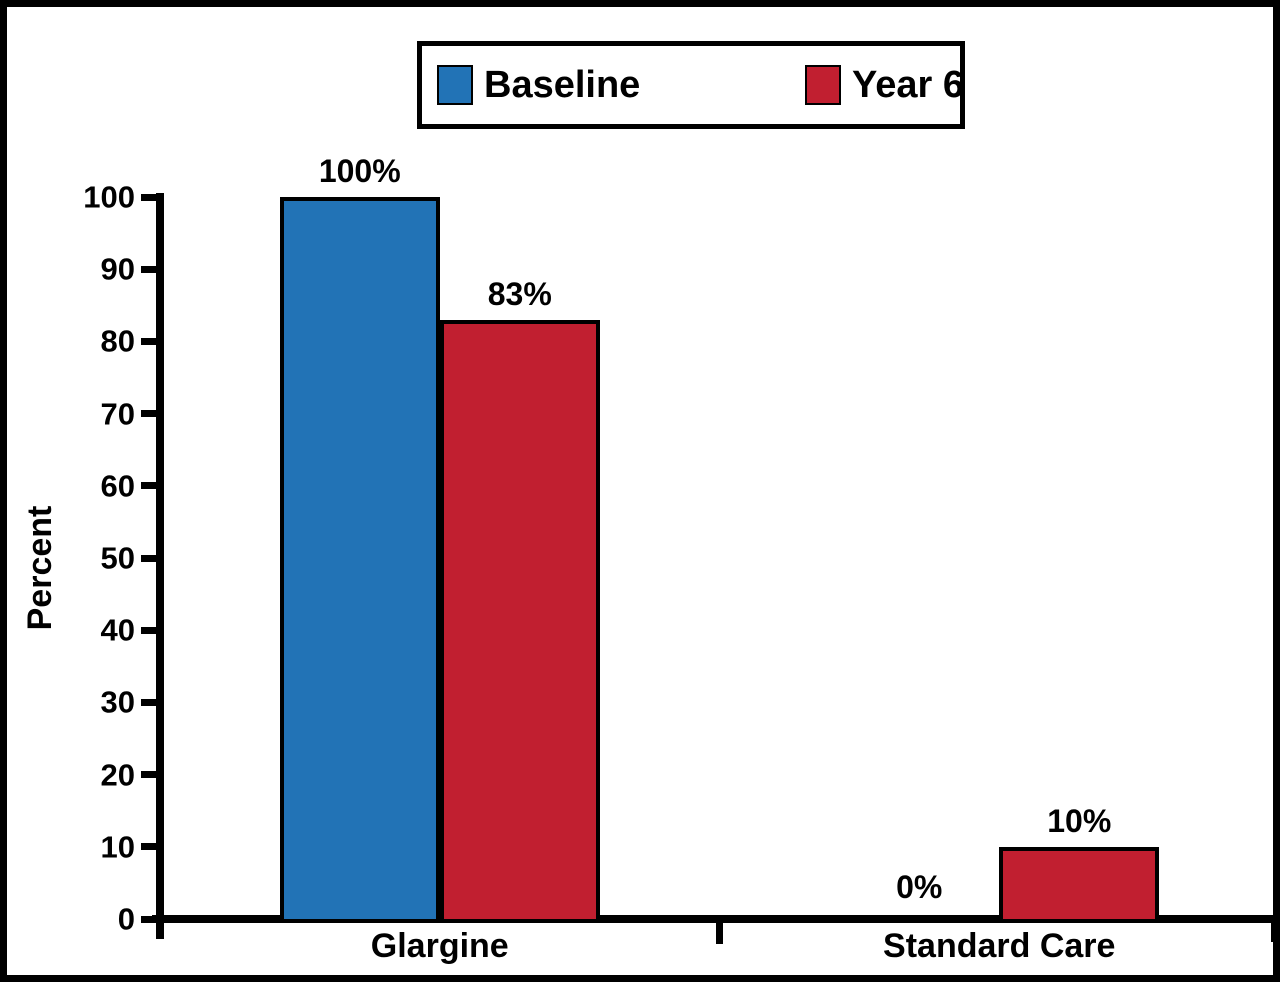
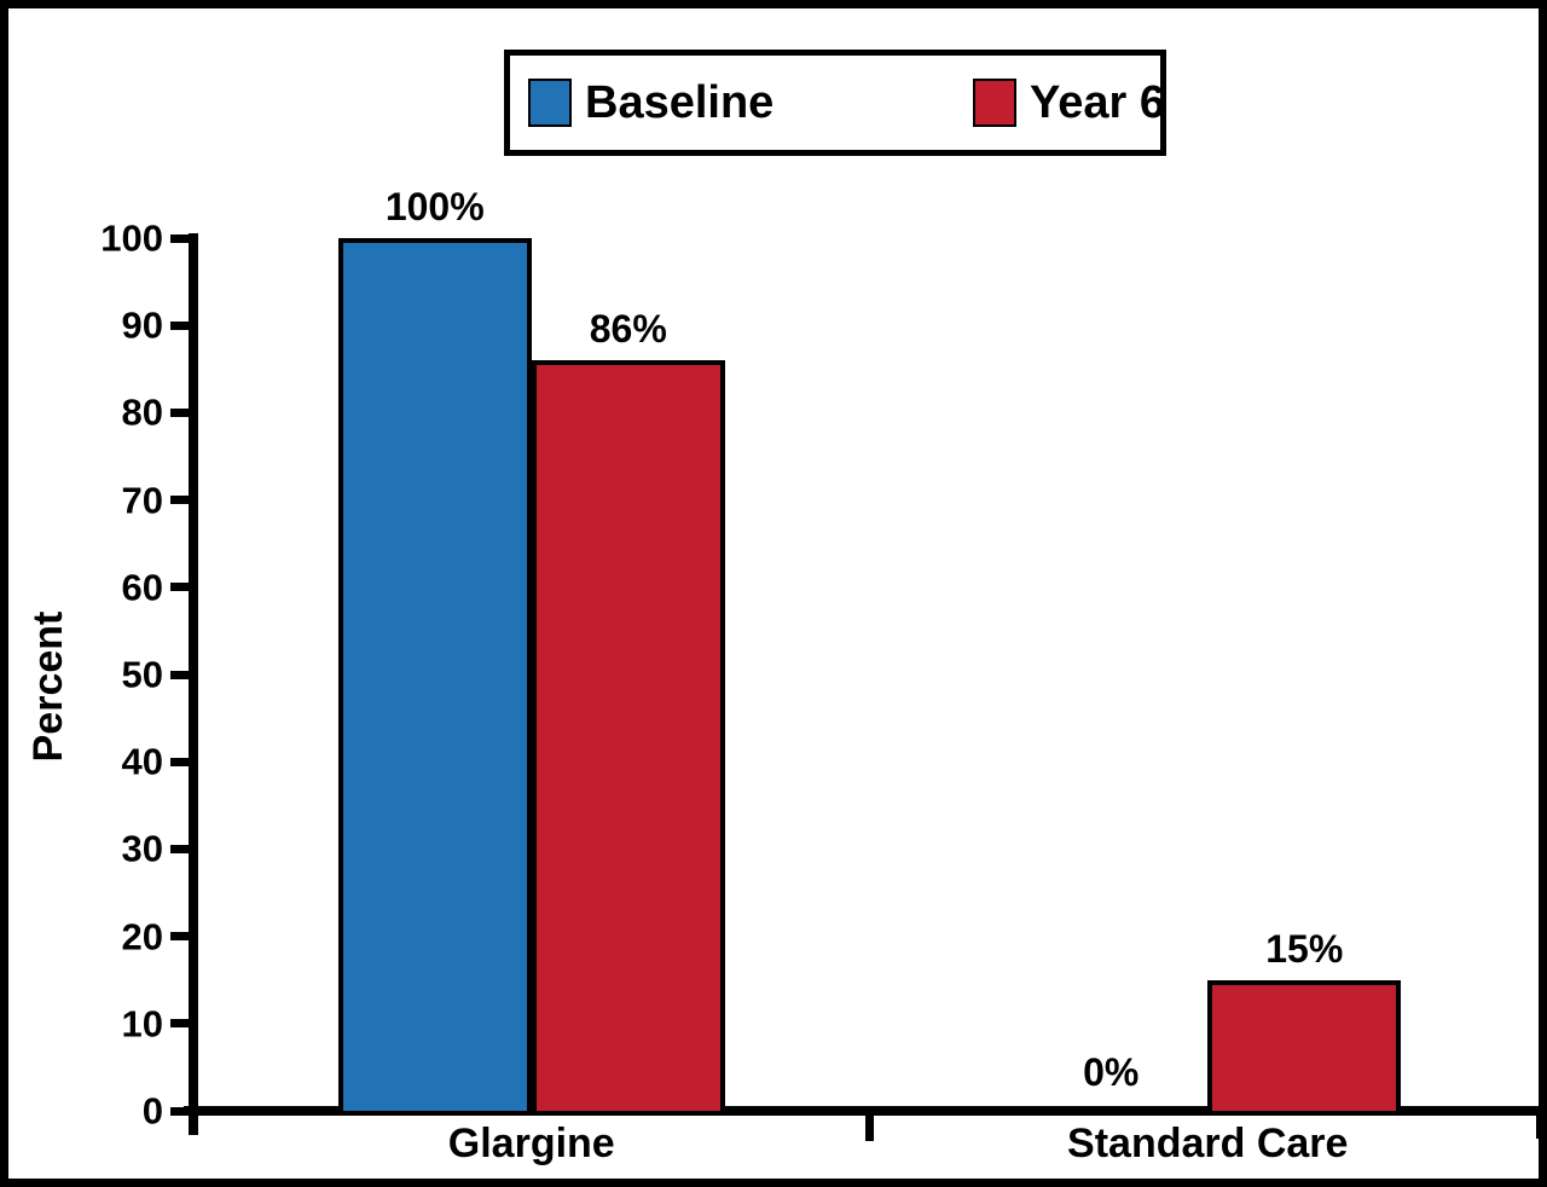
Year 6/Glargine: 83% -> 86%
Year 6/Standard Care: 10% -> 15%
